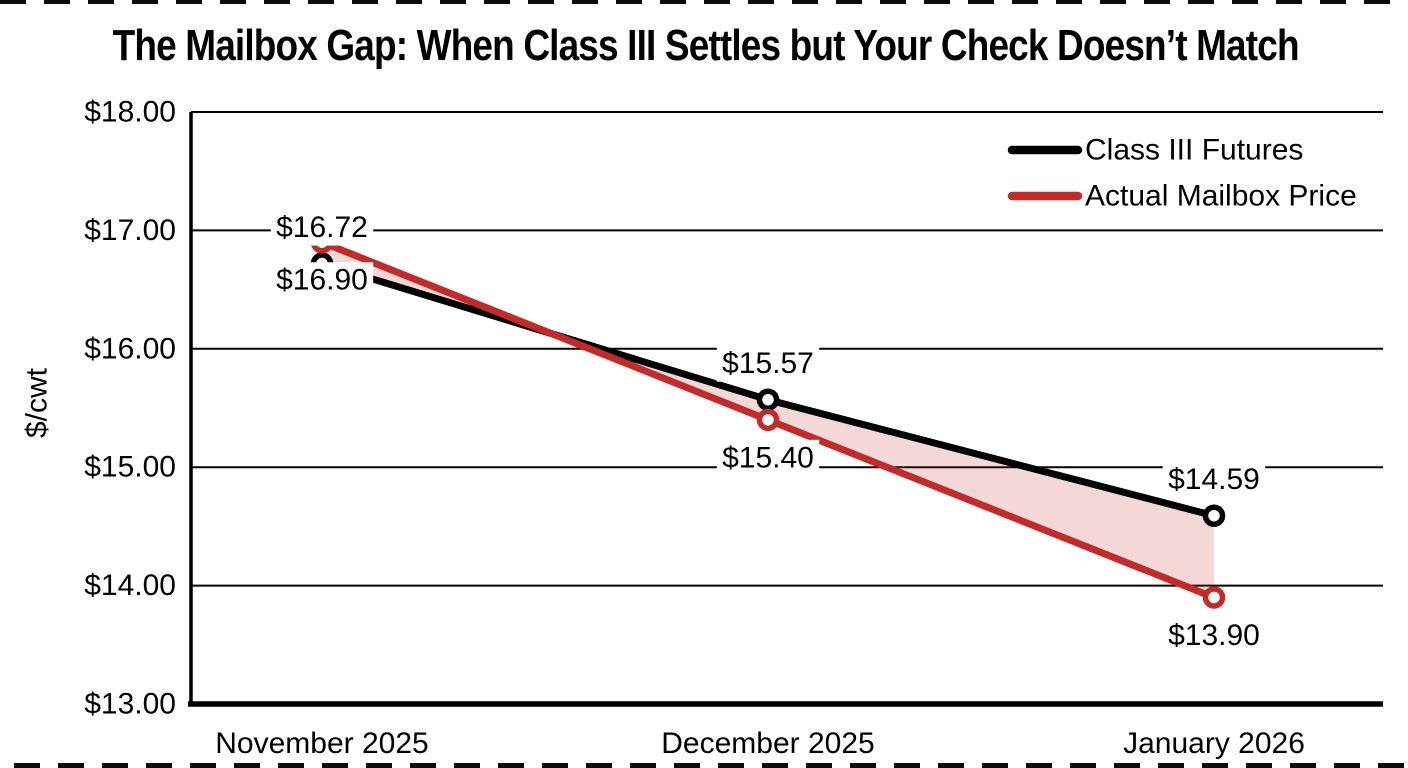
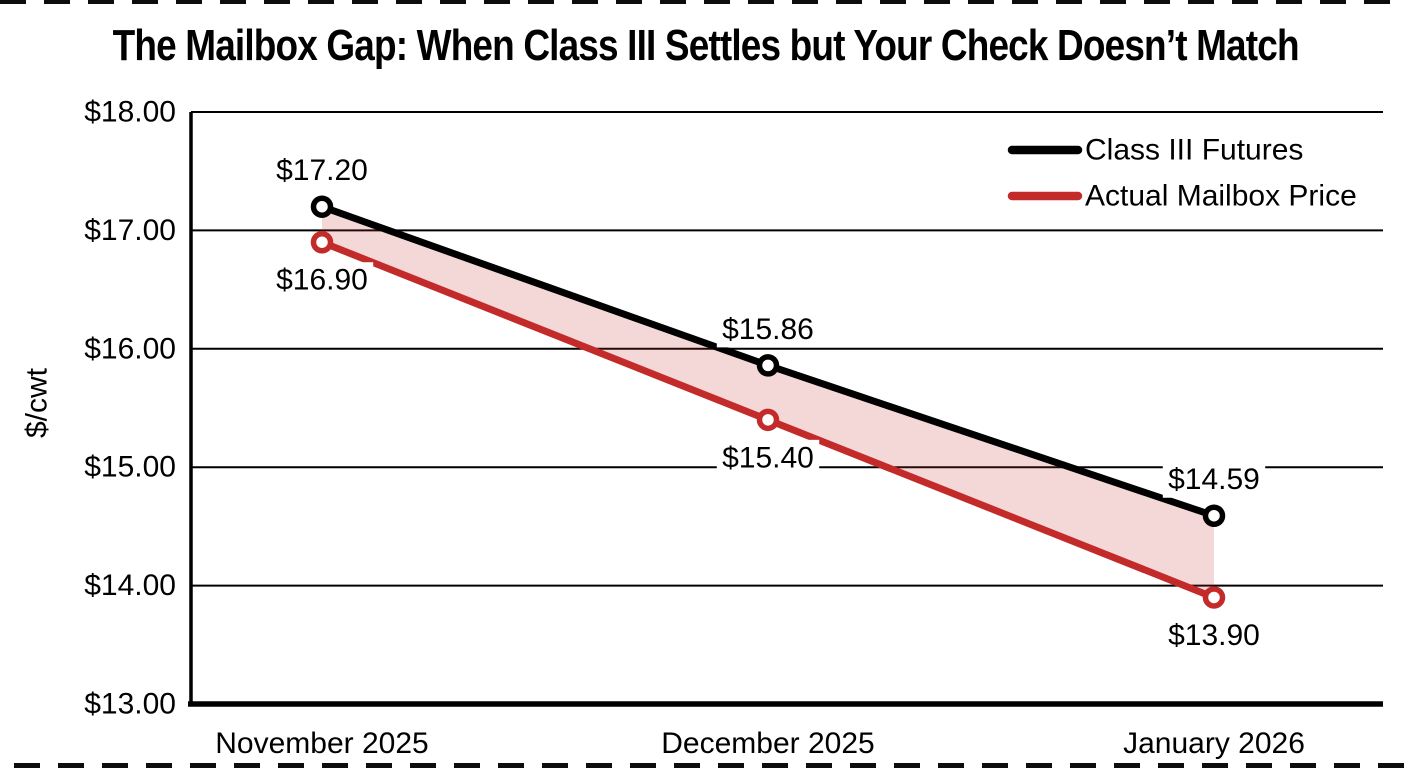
Class III Futures/November 2025: $16.72 -> $17.20
Class III Futures/December 2025: $15.57 -> $15.86
